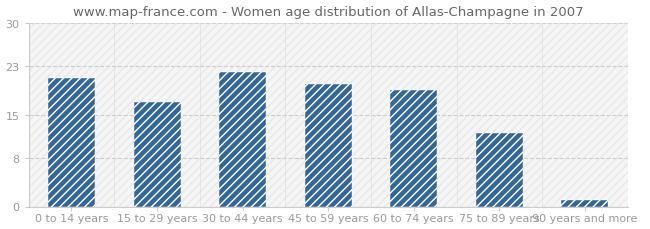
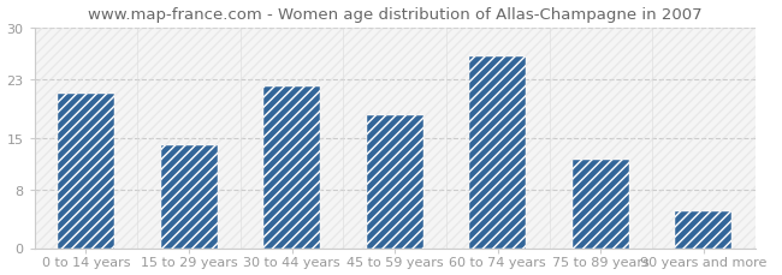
15 to 29 years: 17 -> 14
45 to 59 years: 20 -> 18
60 to 74 years: 19 -> 26
90 years and more: 1 -> 5
